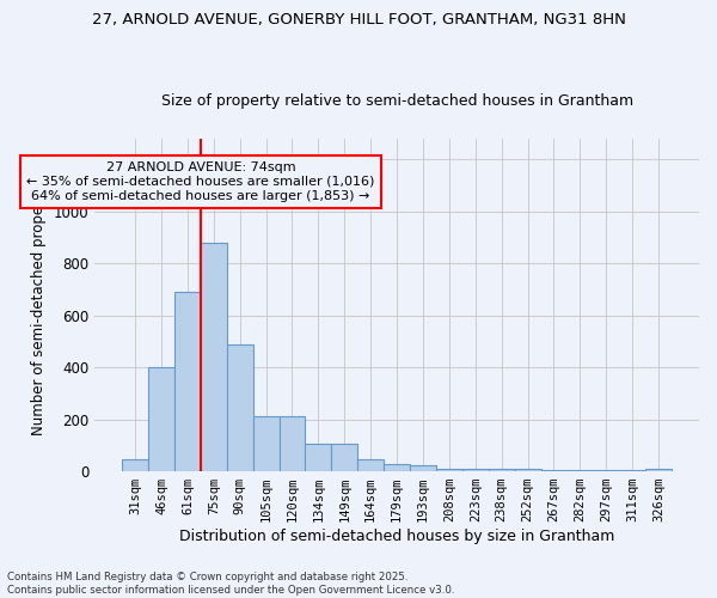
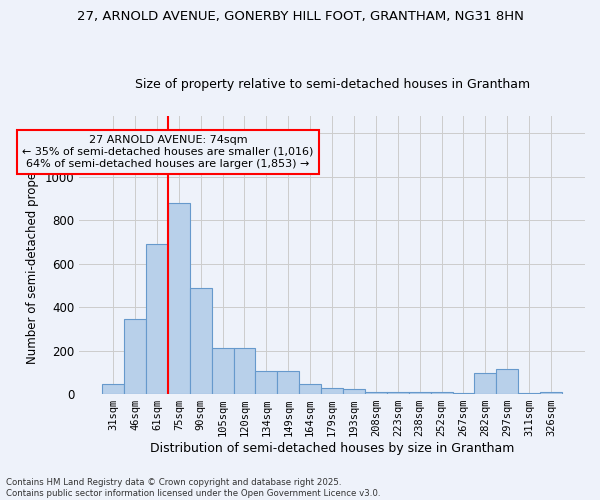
46sqm: 400 -> 345
282sqm: 5 -> 95
297sqm: 5 -> 115
